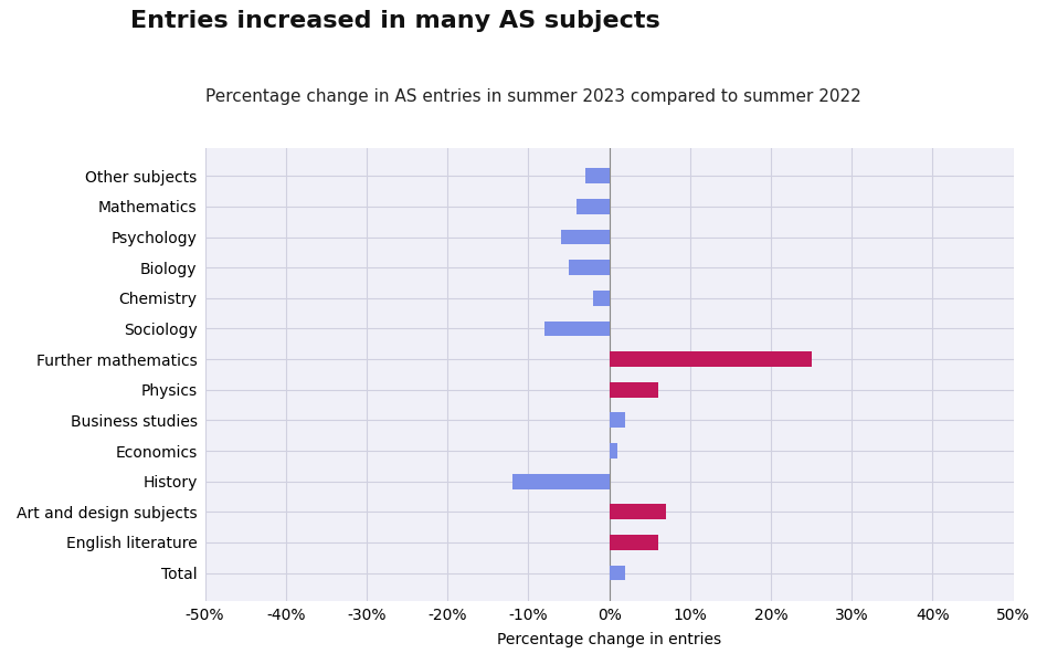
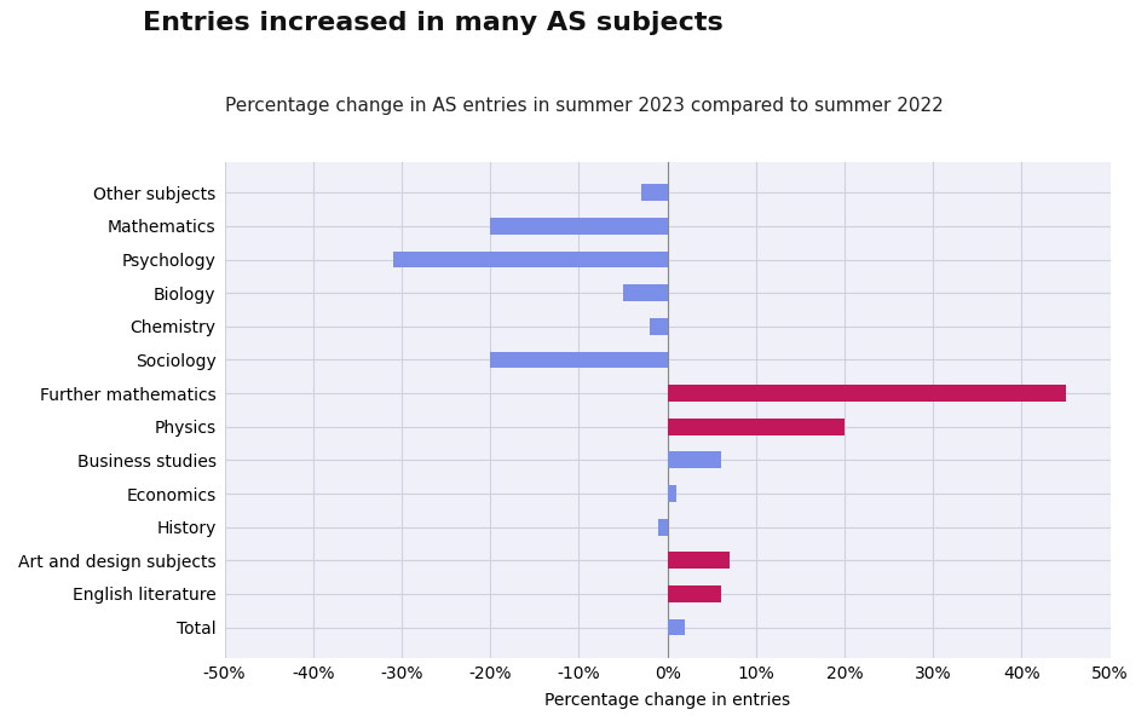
Mathematics: -4% -> -20%
Psychology: -6% -> -31%
Sociology: -8% -> -20%
Further mathematics: 25% -> 45%
Physics: 6% -> 20%
Business studies: 2% -> 6%
History: -12% -> -1%
